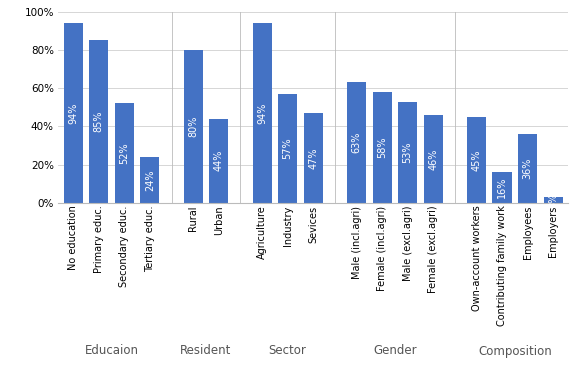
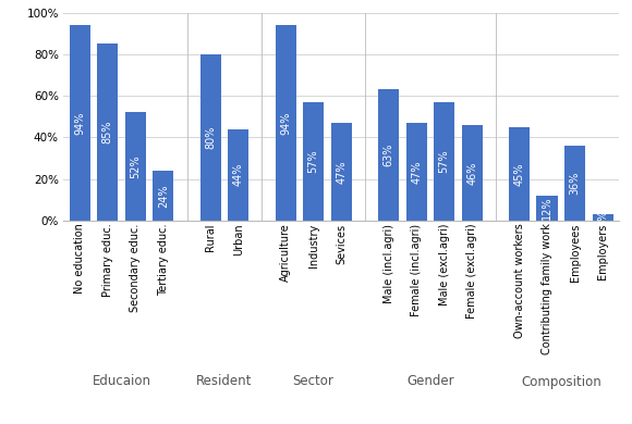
Female (incl.agri): 58% -> 47%
Male (excl.agri): 53% -> 57%
Contributing family work: 16% -> 12%
